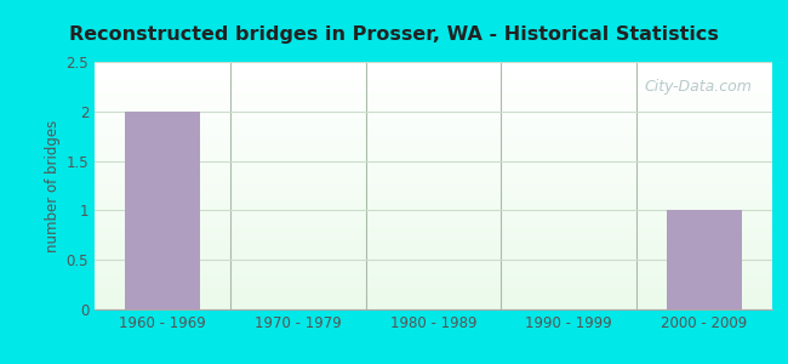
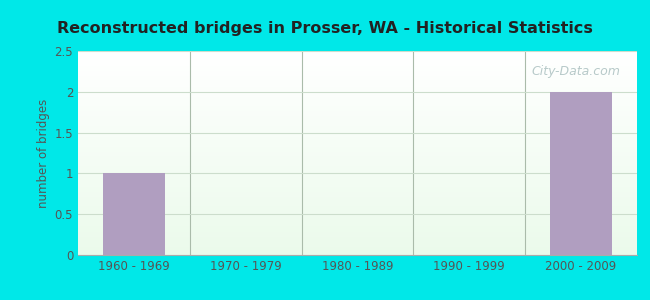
1960 - 1969: 2 -> 1
2000 - 2009: 1 -> 2
